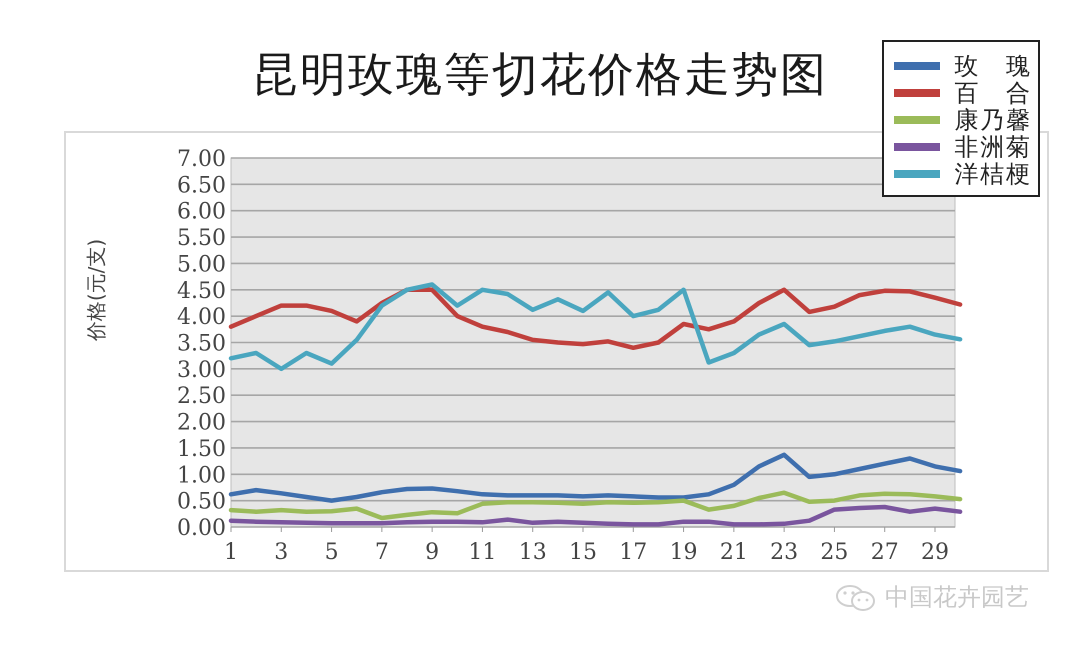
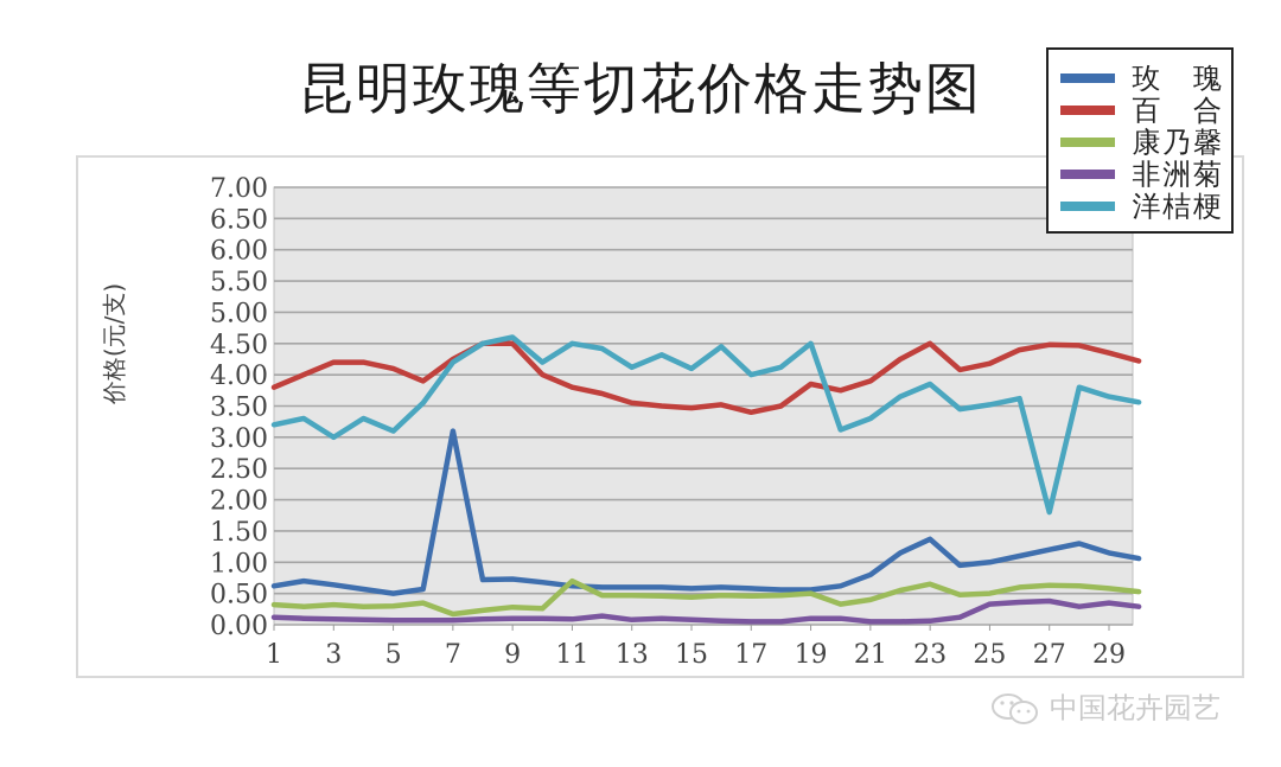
玫瑰/7: 0.7 -> 3.1
康乃馨/11: 0.4 -> 0.7
洋桔梗/27: 3.7 -> 1.8
